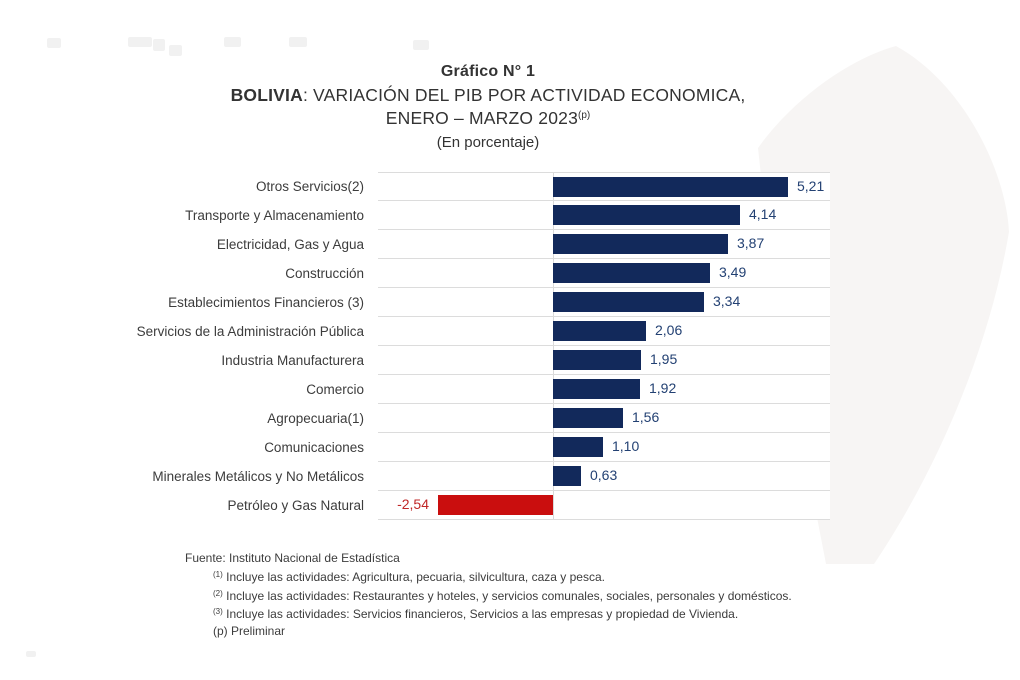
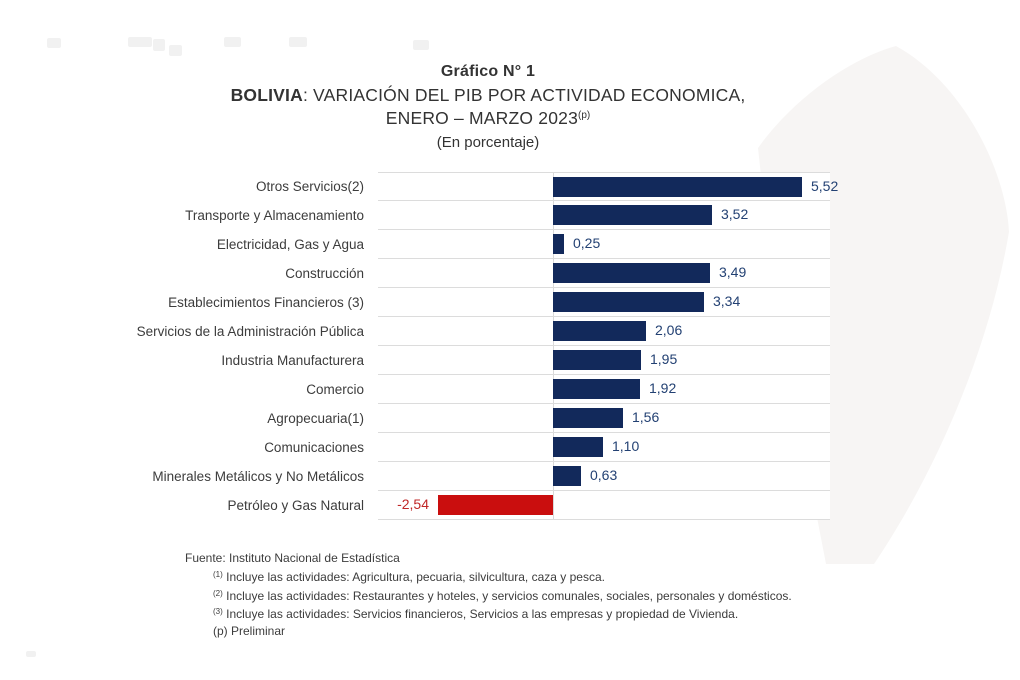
Otros Servicios(2): 5,21 -> 5,52
Transporte y Almacenamiento: 4,14 -> 3,52
Electricidad, Gas y Agua: 3,87 -> 0,25
